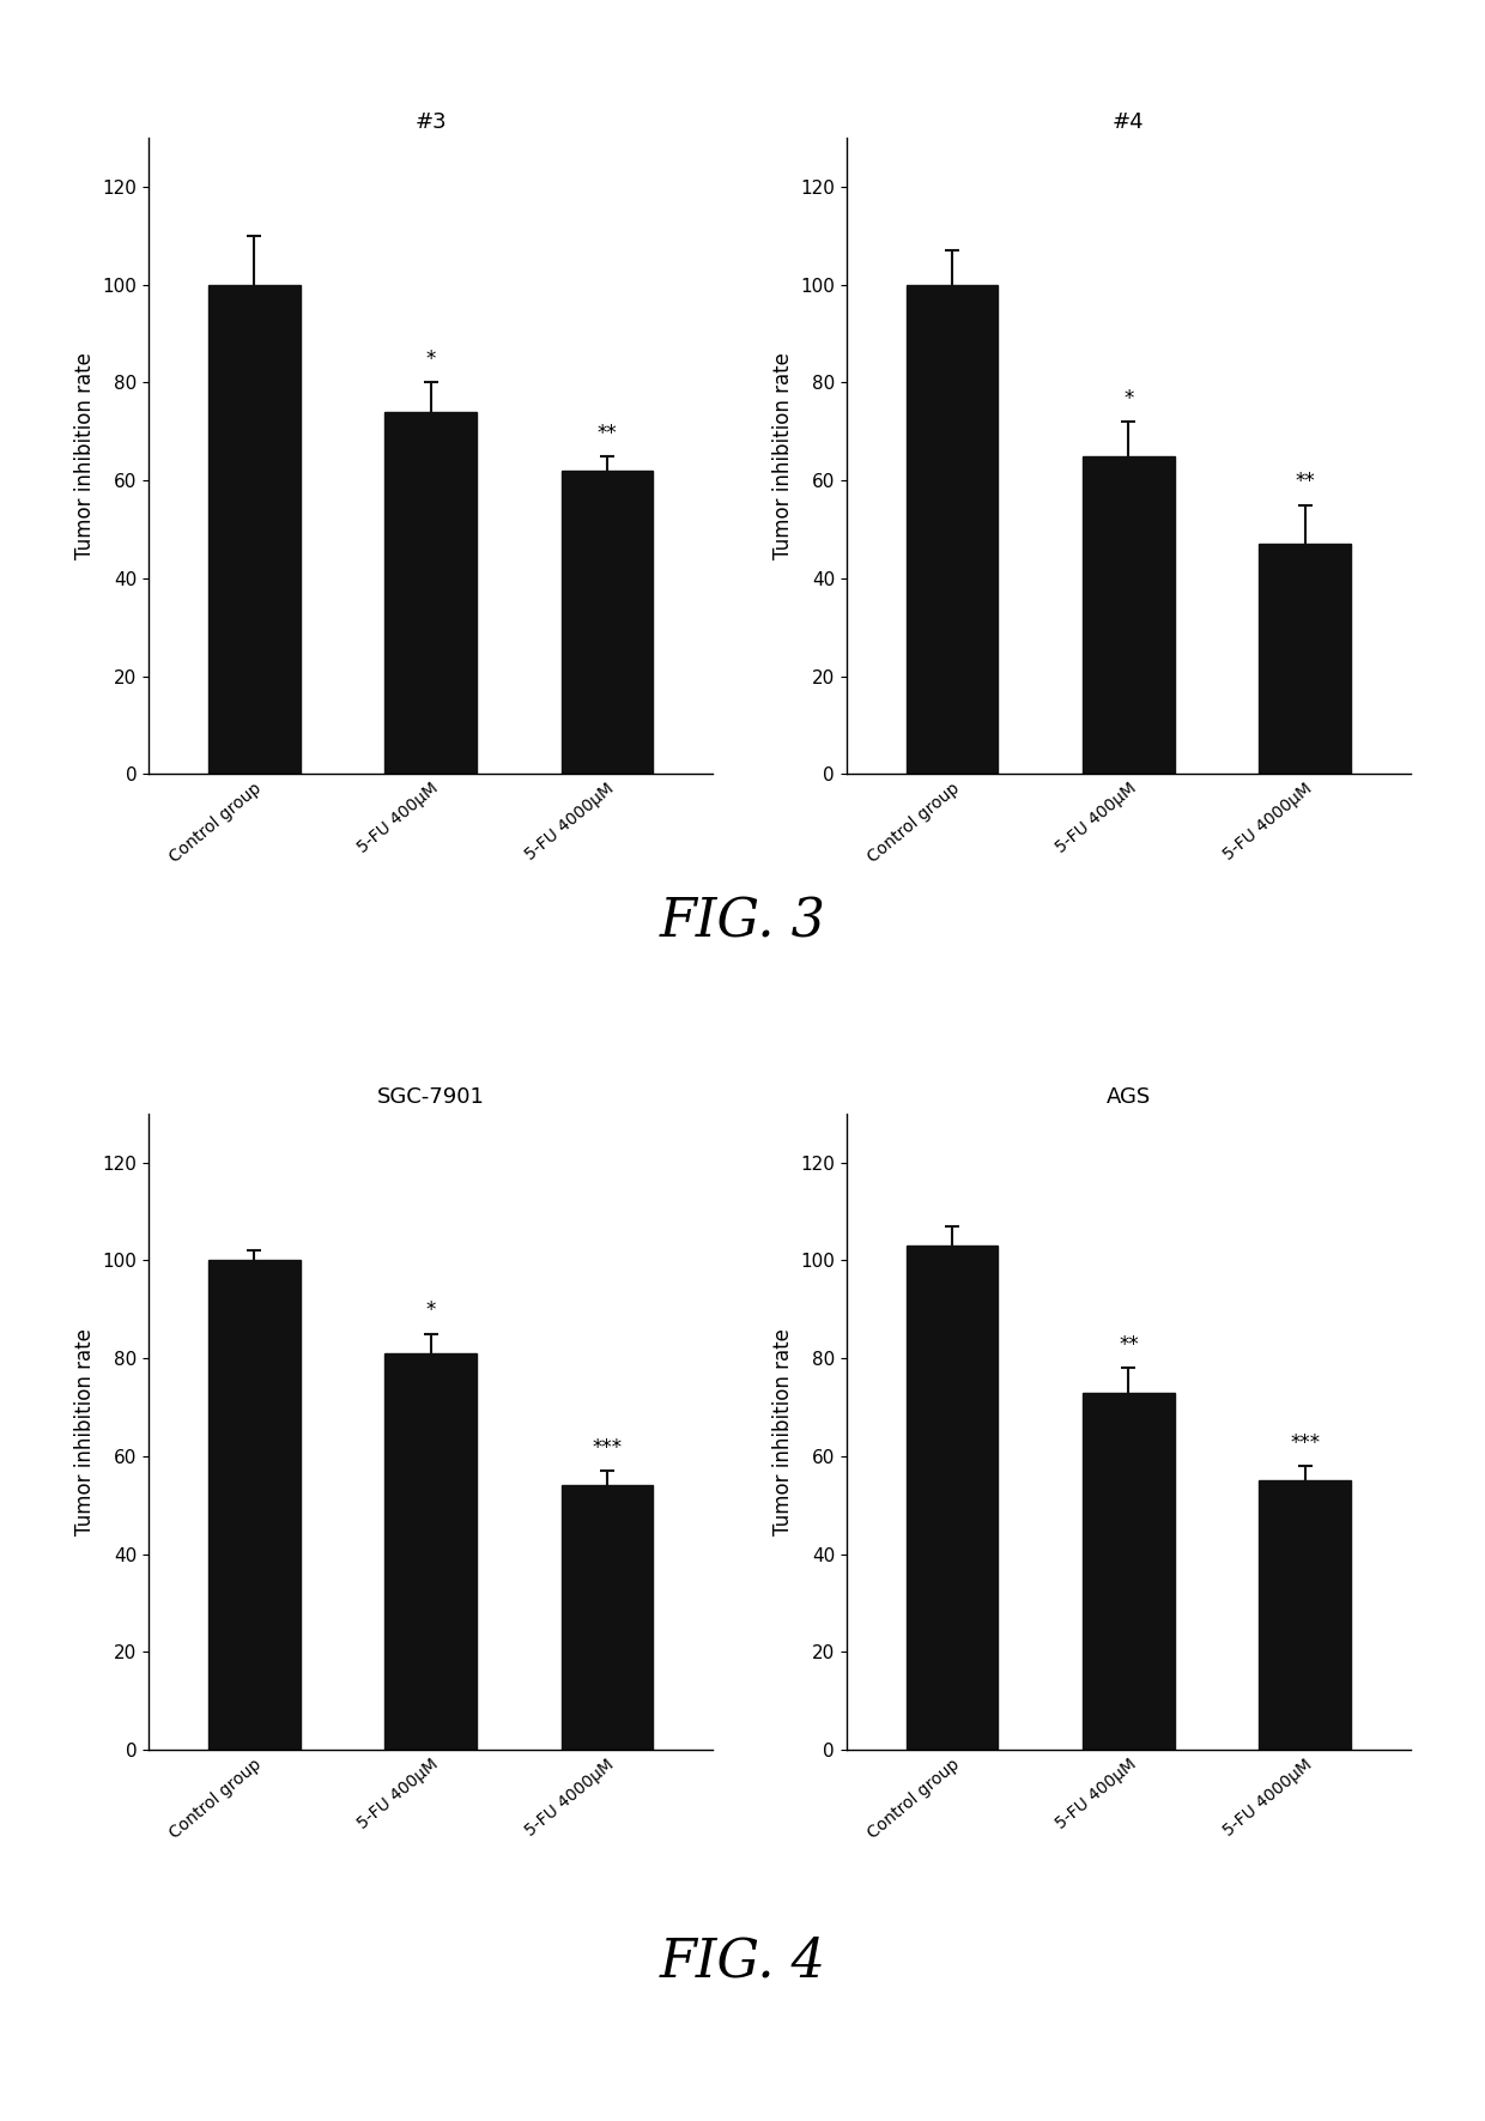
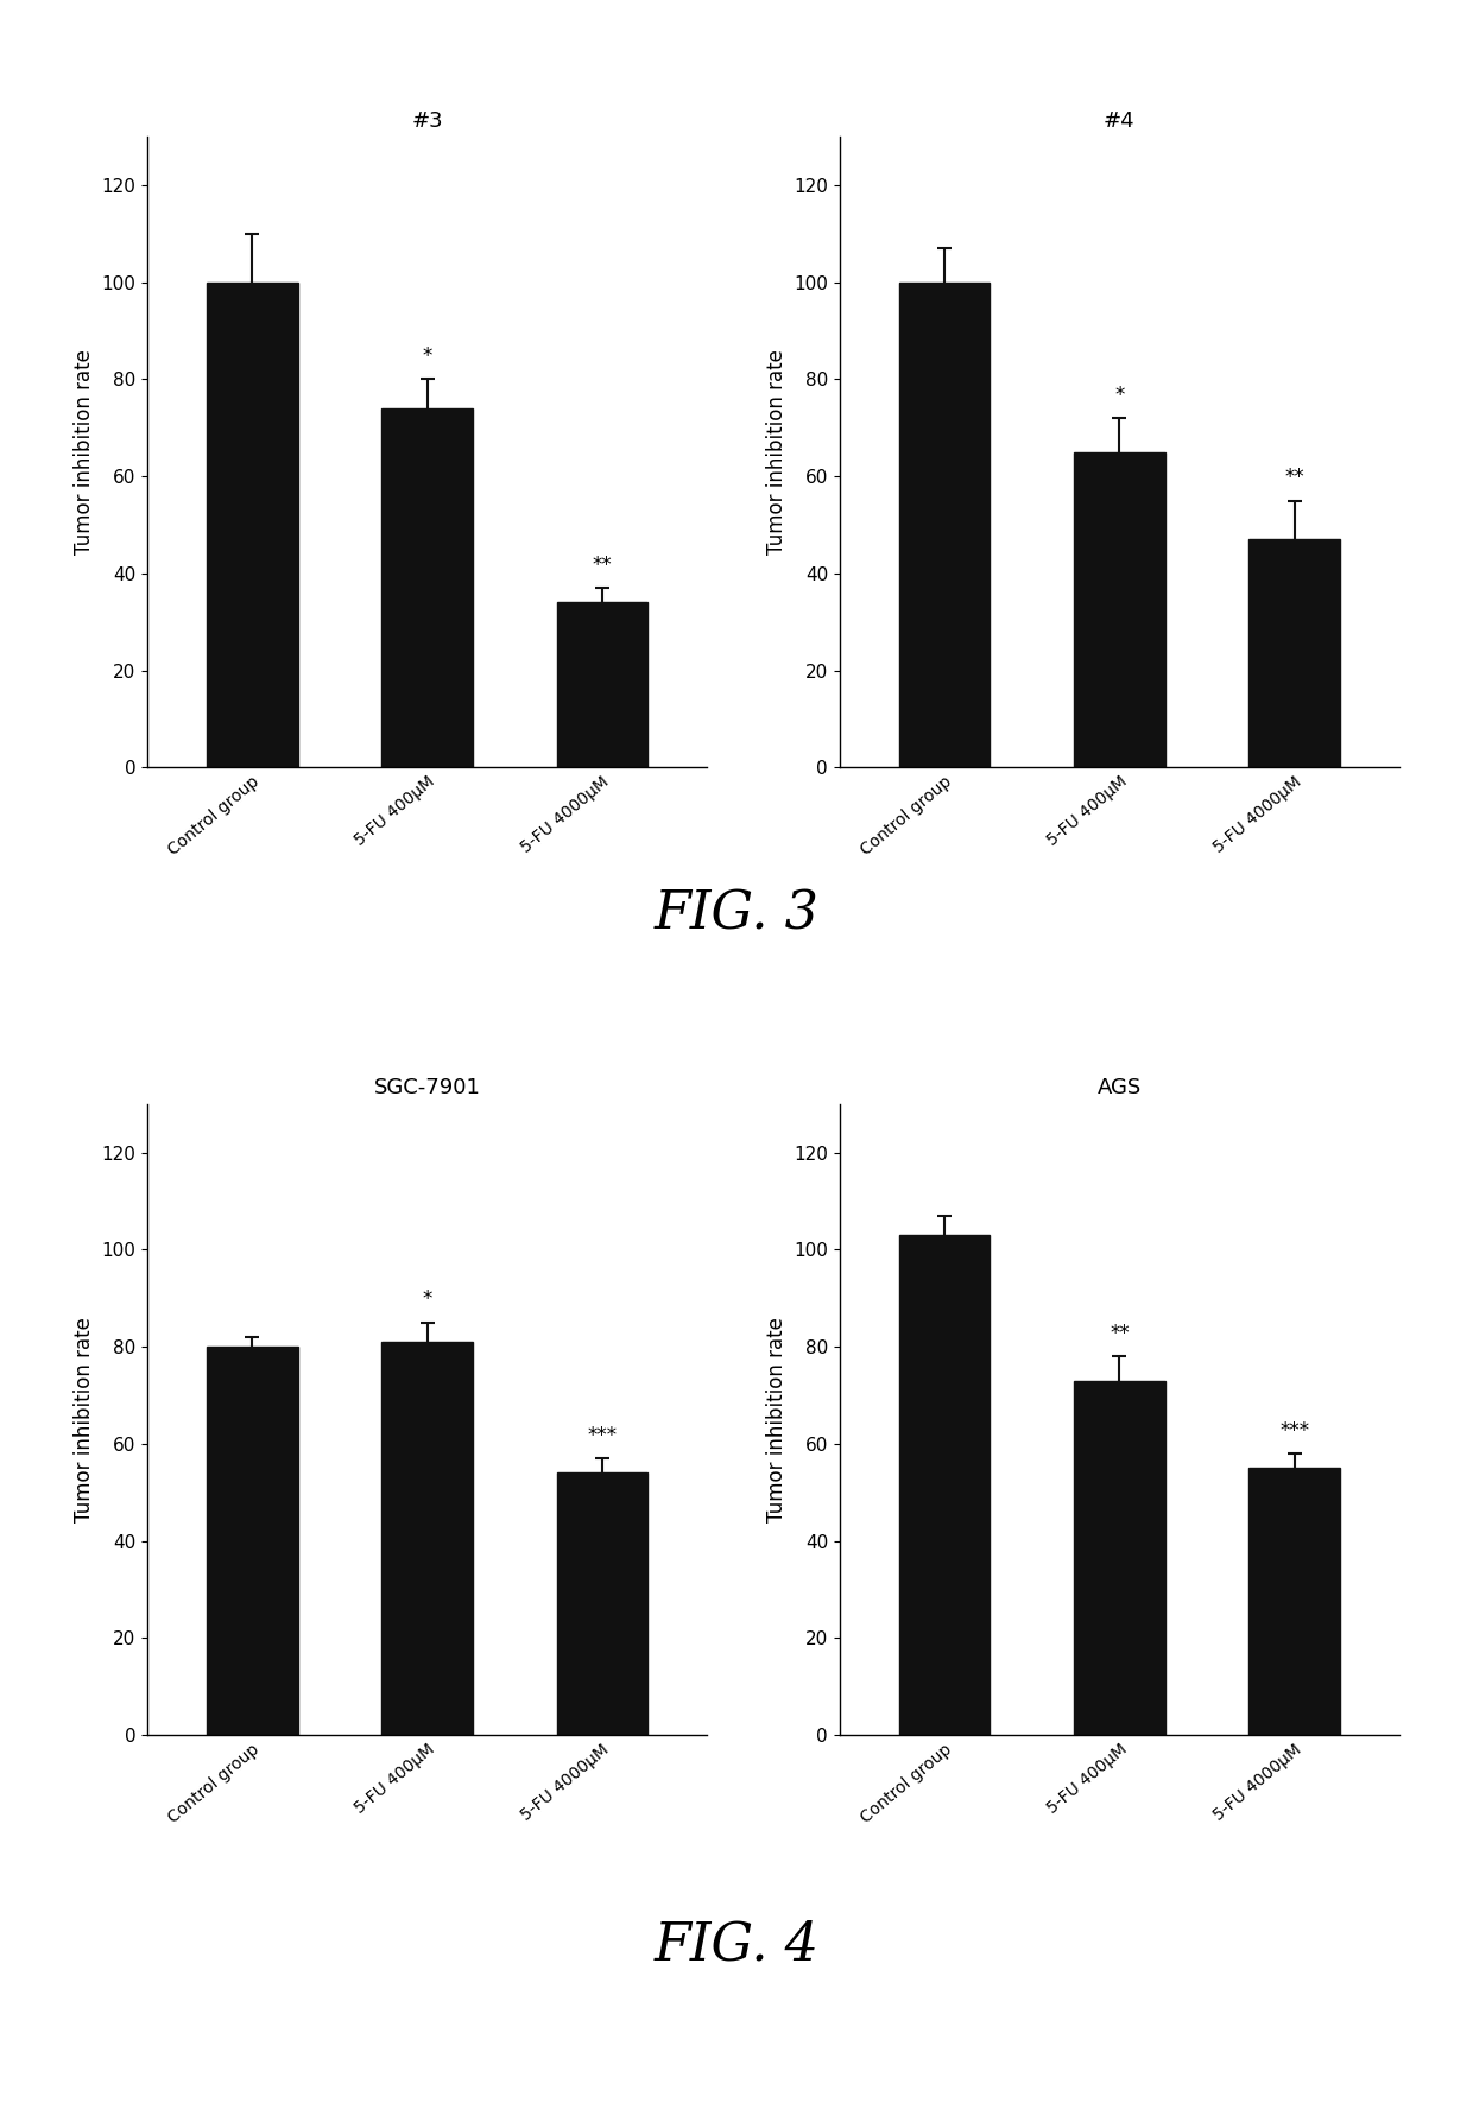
#3/5-FU 4000μM: 62 -> 34
SGC-7901/Control group: 100 -> 80
